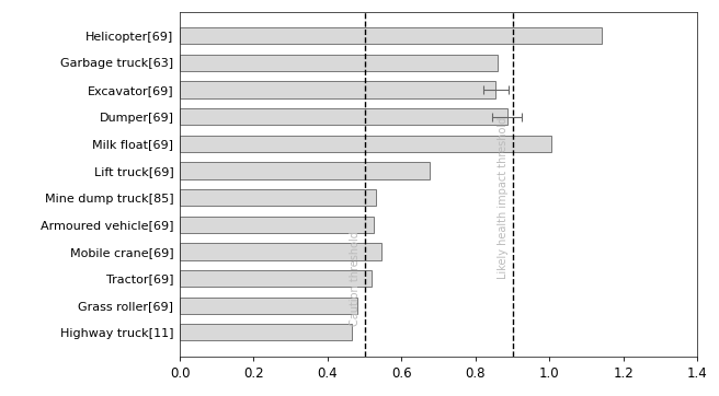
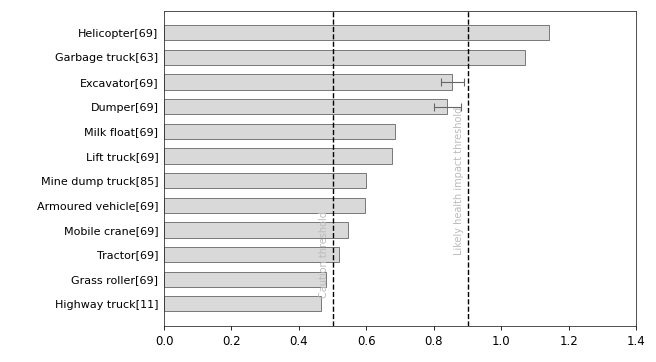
Garbage truck[63]: 0.860 -> 1.070
Dumper[69]: 0.885 -> 0.840
Milk float[69]: 1.005 -> 0.685
Mine dump truck[85]: 0.530 -> 0.600
Armoured vehicle[69]: 0.525 -> 0.595
